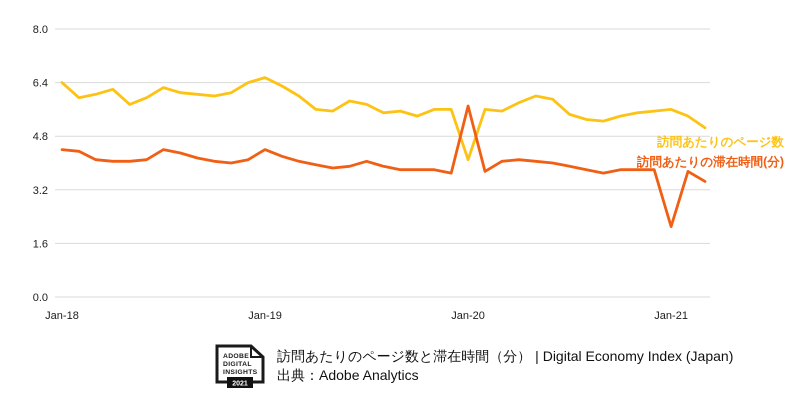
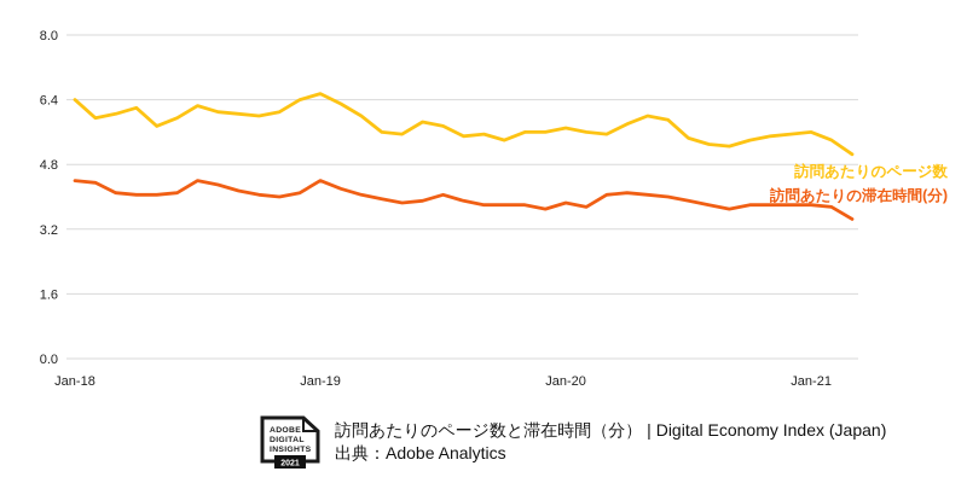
訪問あたりのページ数/Jan-20: 4.1 -> 5.7
訪問あたりの滞在時間(分)/Jan-20: 5.7 -> 3.9
訪問あたりの滞在時間(分)/Jan-21: 2.1 -> 3.8
